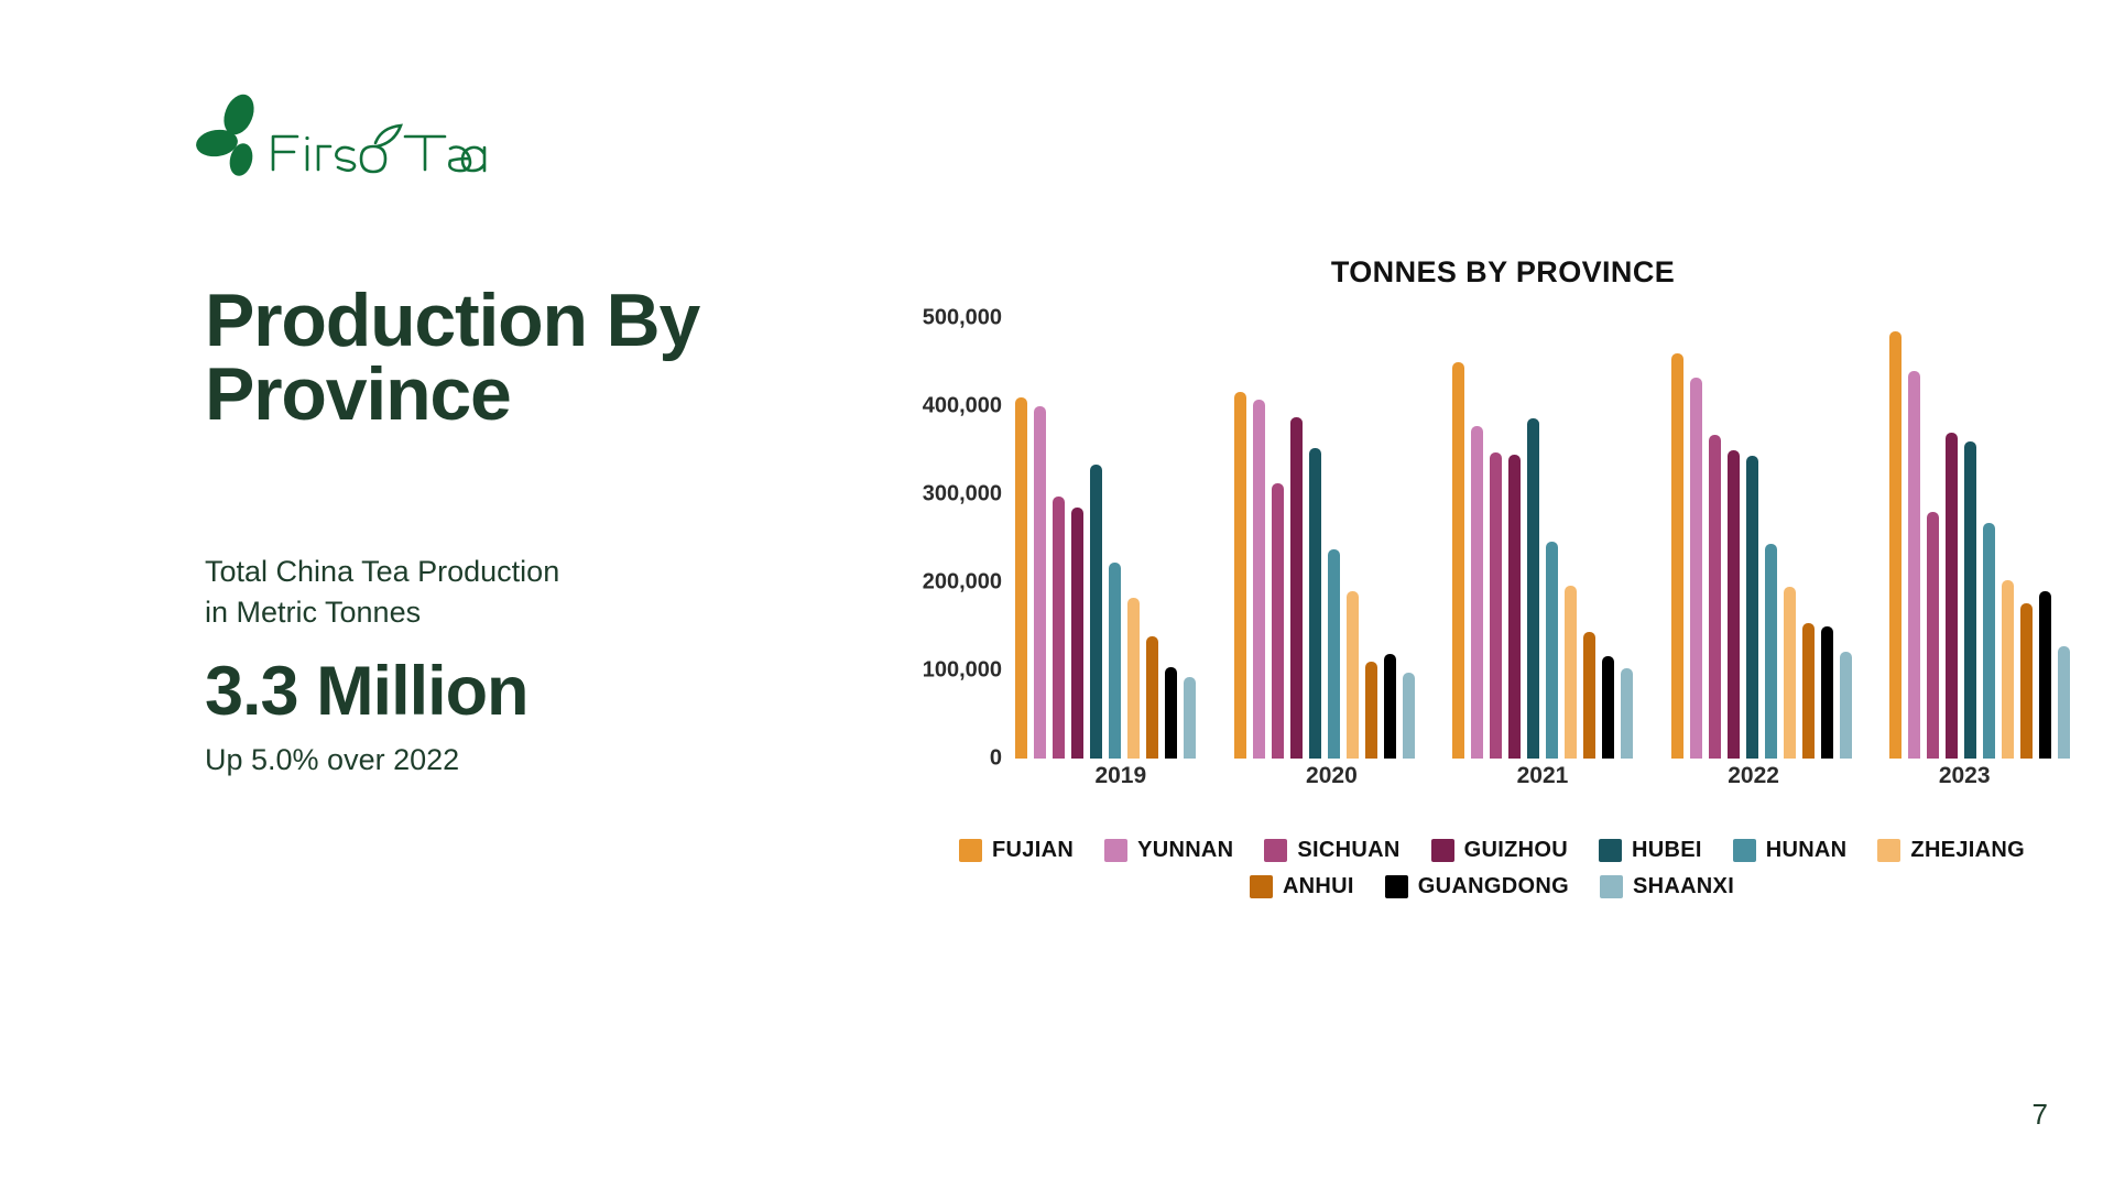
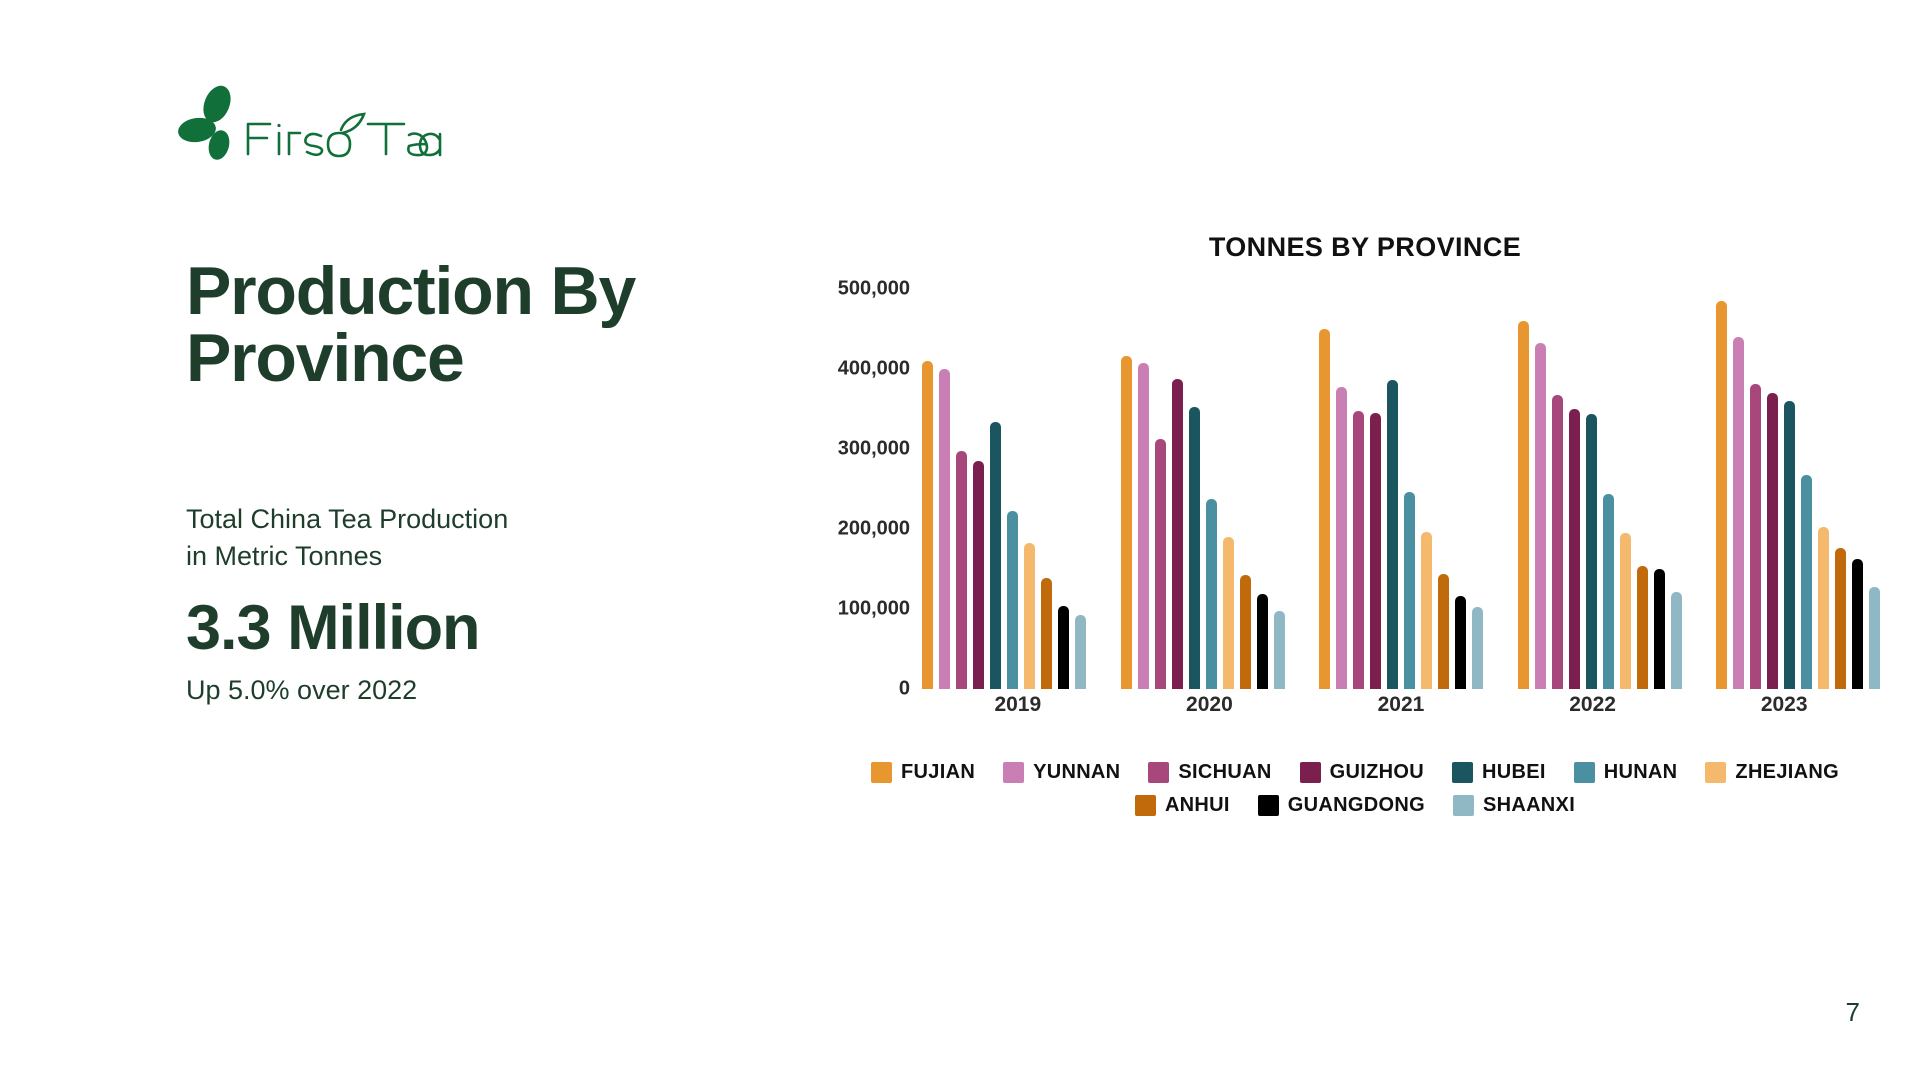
ANHUI/2020: 110000 -> 140000
SICHUAN/2023: 280000 -> 380000
GUANGDONG/2023: 190000 -> 160000
